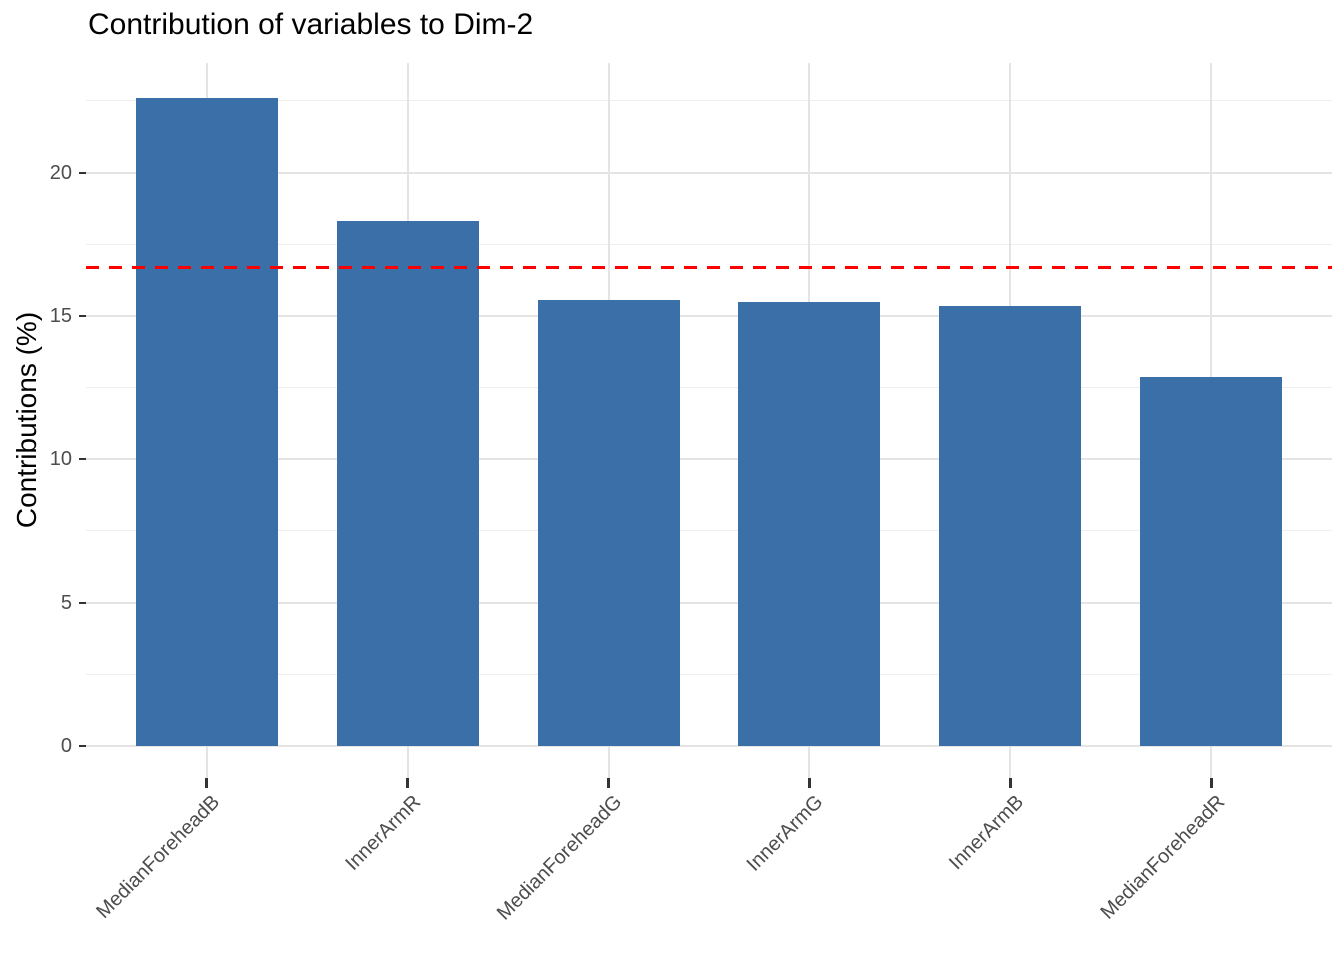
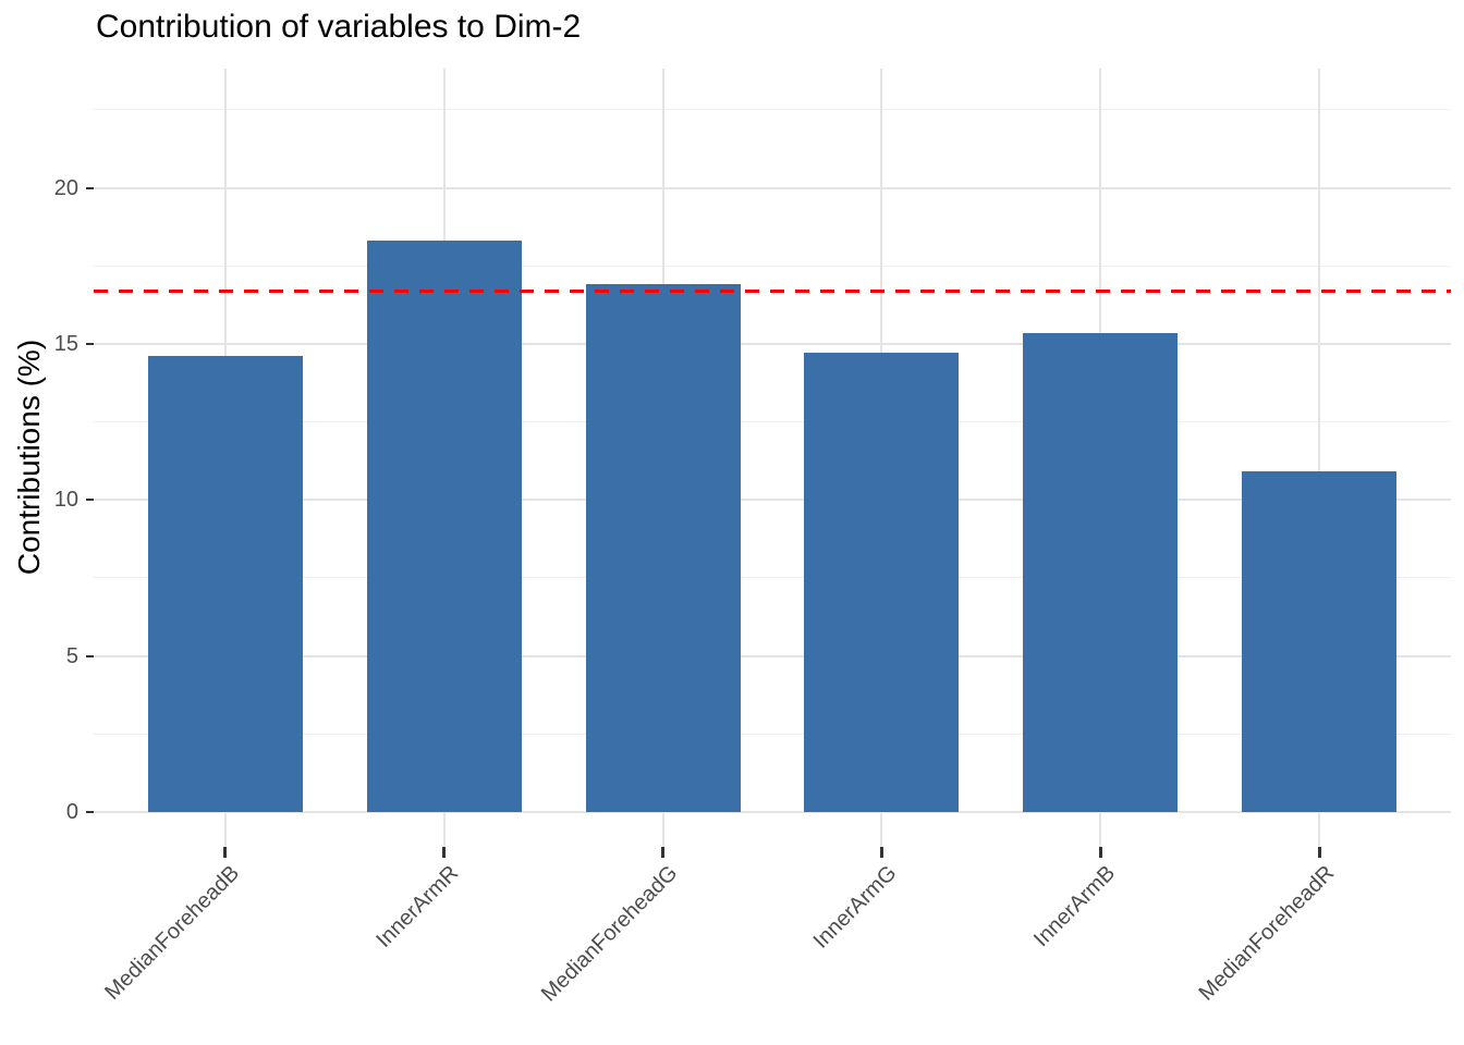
MedianForeheadB: 22.6 -> 14.6
MedianForeheadG: 15.6 -> 16.9
InnerArmG: 15.5 -> 14.7
MedianForeheadR: 12.8 -> 10.9
